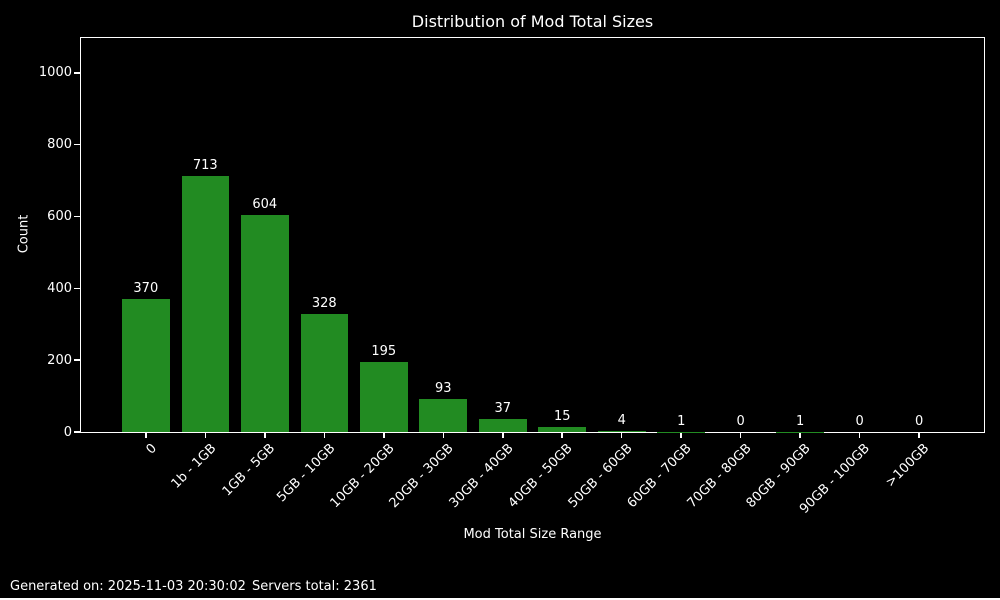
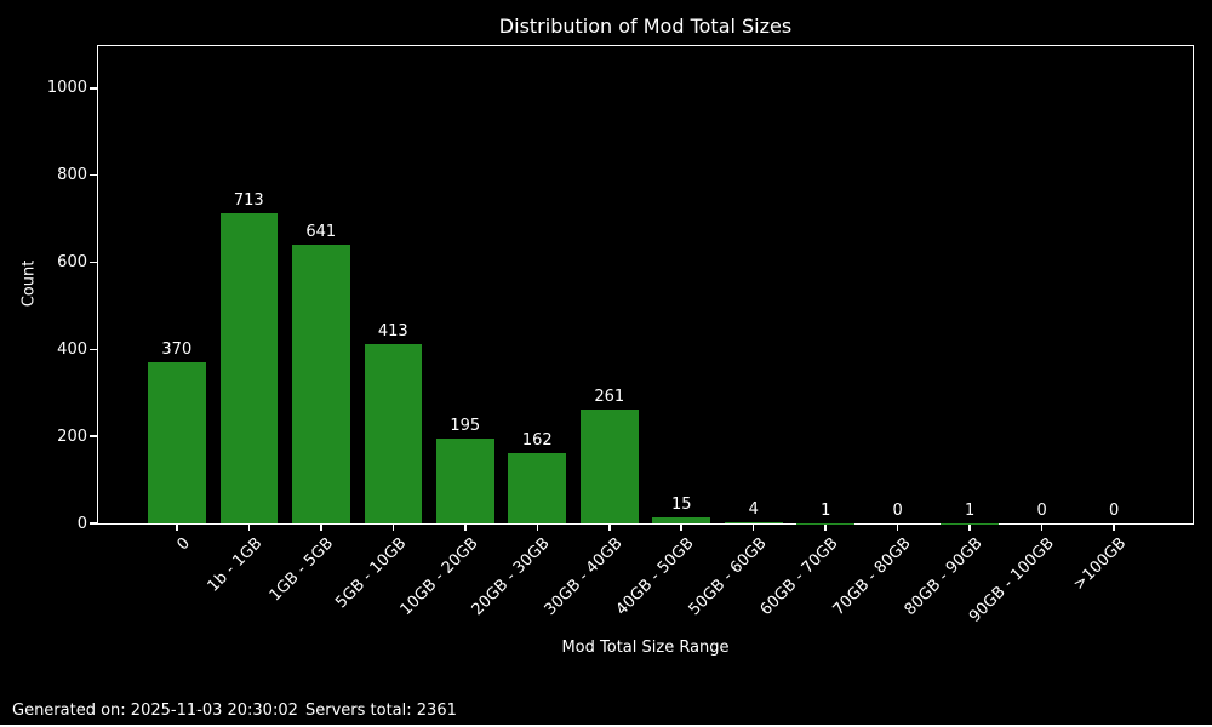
1GB - 5GB: 604 -> 641
5GB - 10GB: 328 -> 413
20GB - 30GB: 93 -> 162
30GB - 40GB: 37 -> 261
